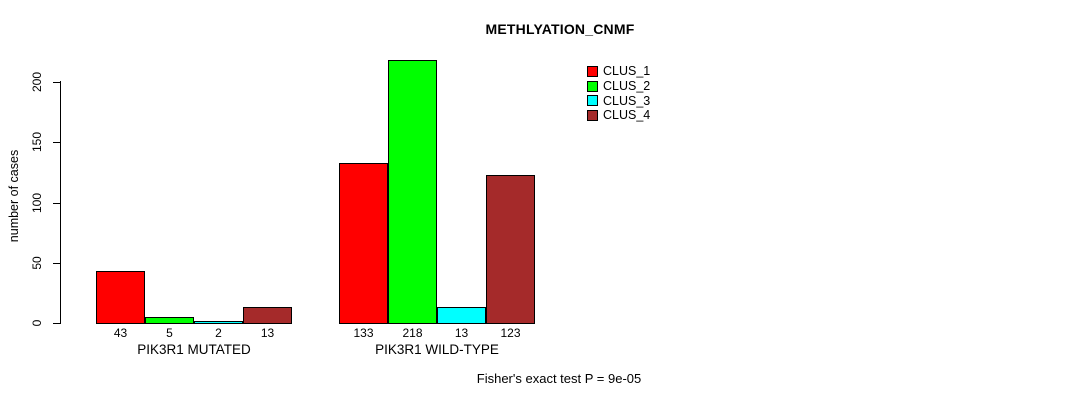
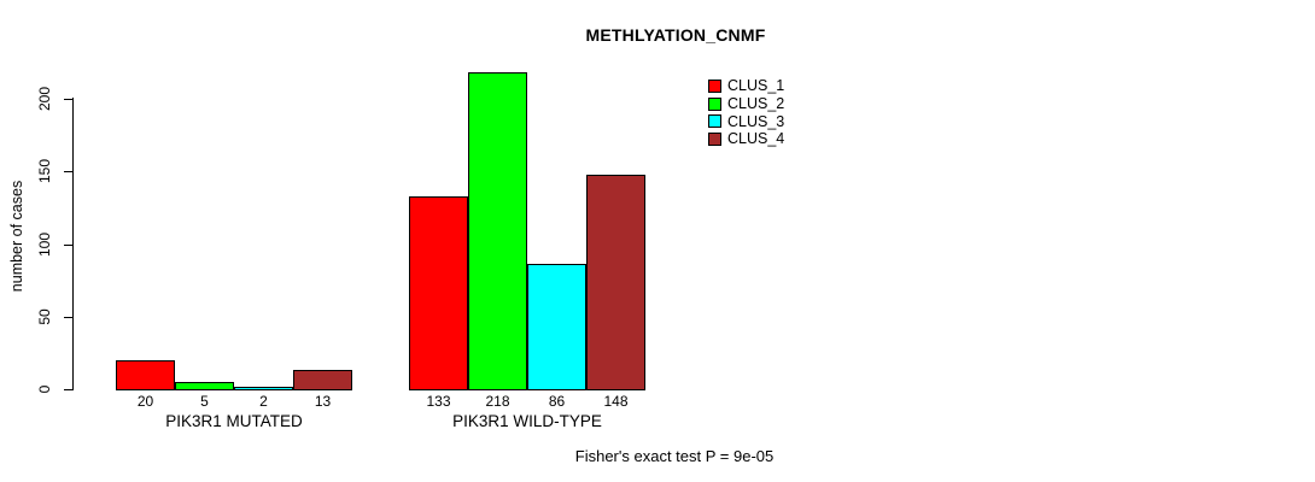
CLUS_1/PIK3R1 MUTATED: 43 -> 20
CLUS_3/PIK3R1 WILD-TYPE: 13 -> 86
CLUS_4/PIK3R1 WILD-TYPE: 123 -> 148
